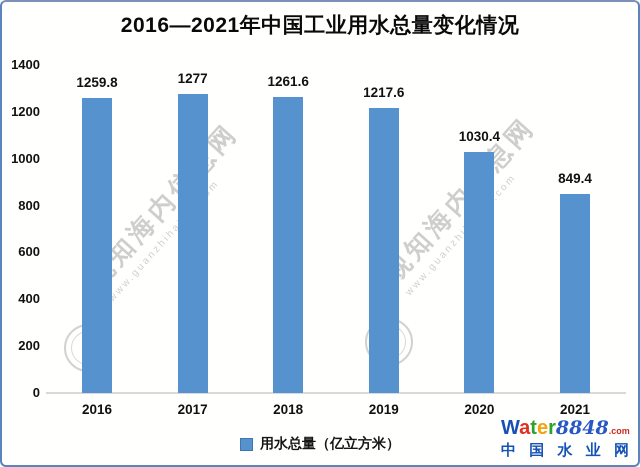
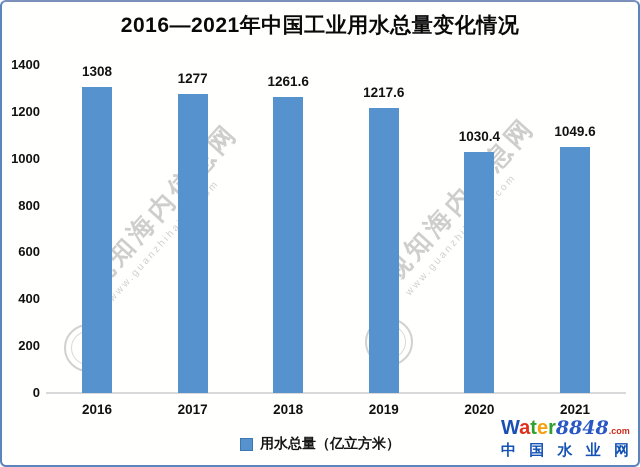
2016: 1259.8 -> 1308
2021: 849.4 -> 1049.6
